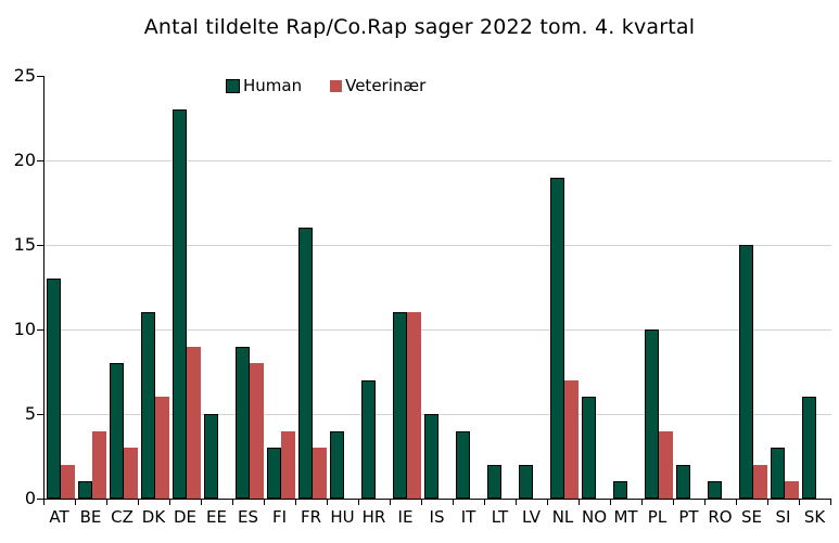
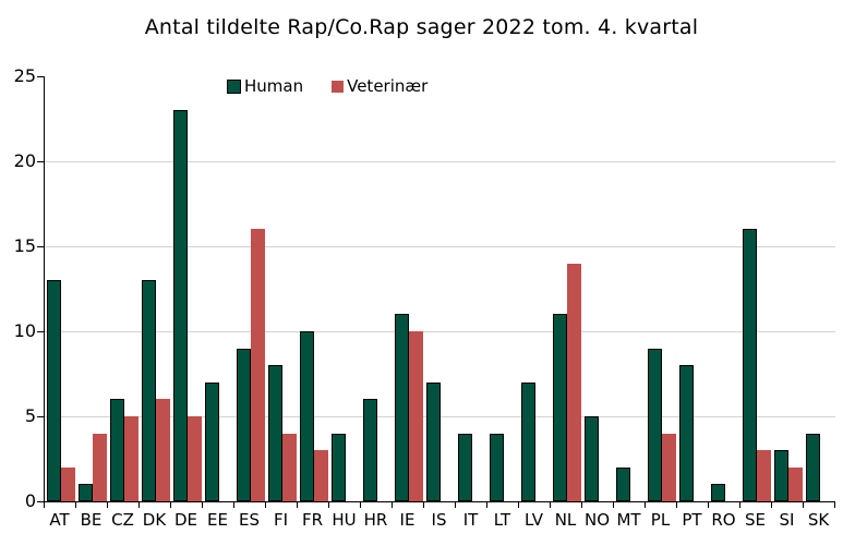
Human/CZ: 8 -> 6
Veterinær/CZ: 3 -> 5
Human/DK: 11 -> 13
Veterinær/DE: 9 -> 5
Human/EE: 5 -> 7
Veterinær/ES: 8 -> 16
Human/FI: 3 -> 8
Human/FR: 16 -> 10
Human/HR: 7 -> 6
Veterinær/IE: 11 -> 10
Human/IS: 5 -> 7
Human/LT: 2 -> 4
Human/LV: 2 -> 7
Human/NL: 19 -> 11
Veterinær/NL: 7 -> 14
Human/NO: 6 -> 5
Human/MT: 1 -> 2
Human/PL: 10 -> 9
Human/PT: 2 -> 8
Human/SE: 15 -> 16
Veterinær/SE: 2 -> 3
Veterinær/SI: 1 -> 2
Human/SK: 6 -> 4
